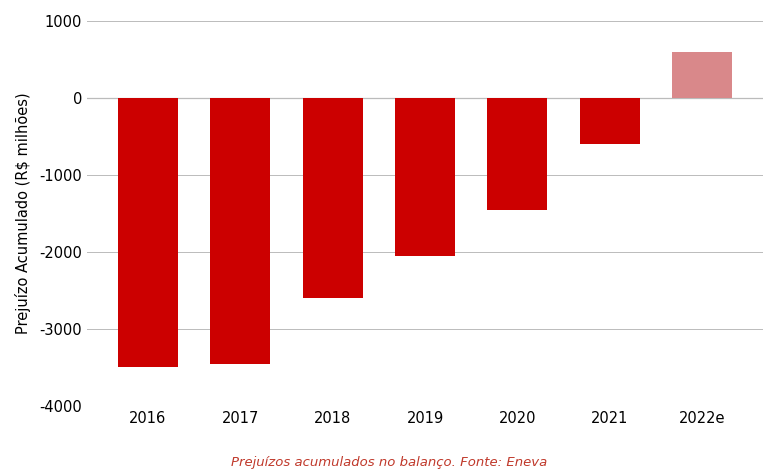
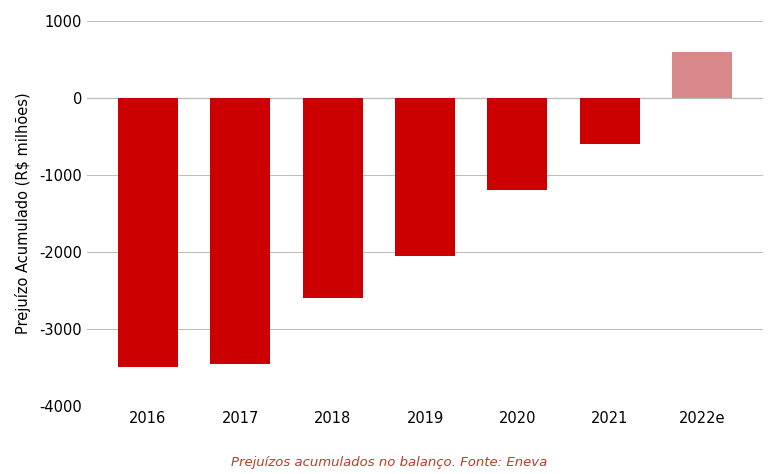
2020: -1460 -> -1200
